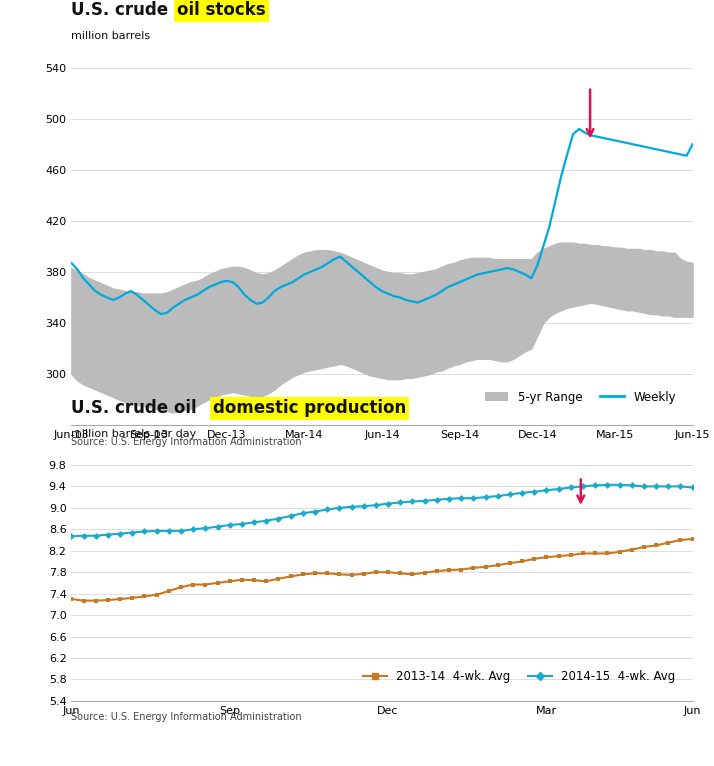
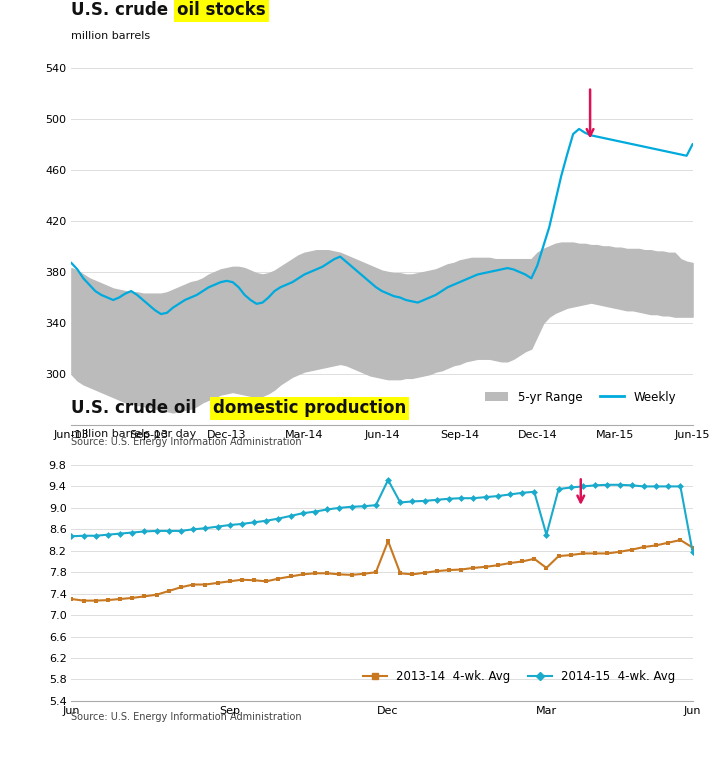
2013-14 4-wk. Avg/Dec: 7.80 -> 8.38
2014-15 4-wk. Avg/Dec: 9.08 -> 9.52
2013-14 4-wk. Avg/Mar: 8.08 -> 7.88
2014-15 4-wk. Avg/Mar: 9.33 -> 8.50
2013-14 4-wk. Avg/Jun: 8.42 -> 8.26
2014-15 4-wk. Avg/Jun: 9.38 -> 8.18
